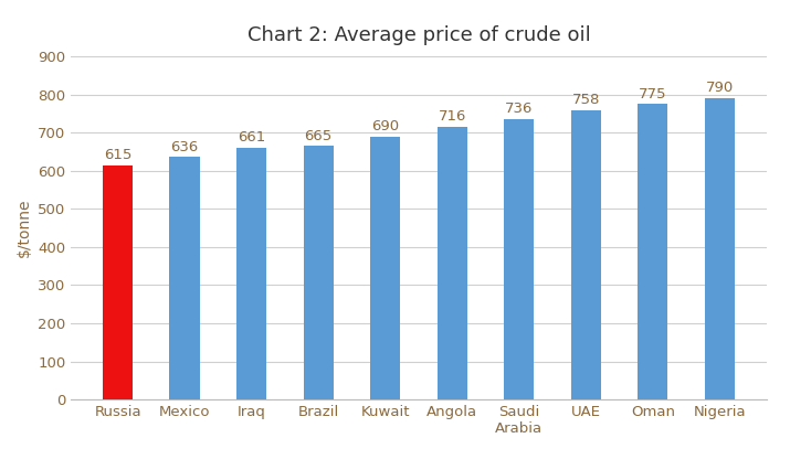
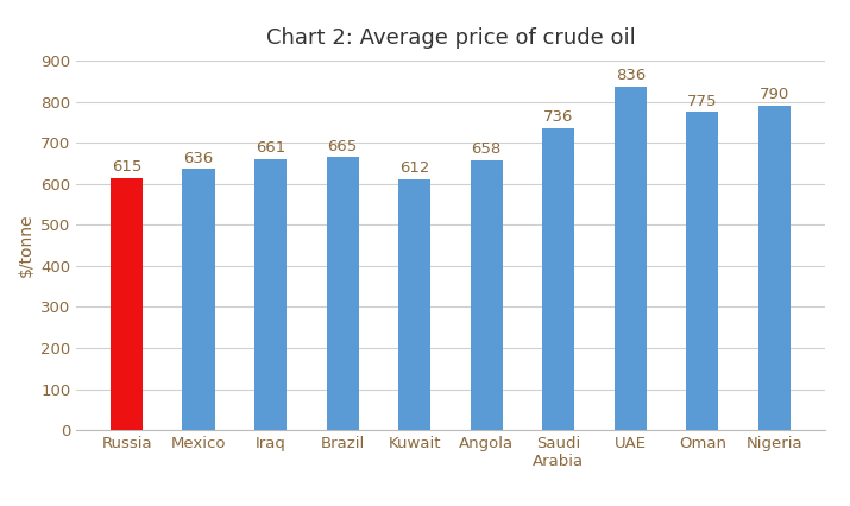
Kuwait: 690 -> 612
Angola: 716 -> 658
UAE: 758 -> 836
